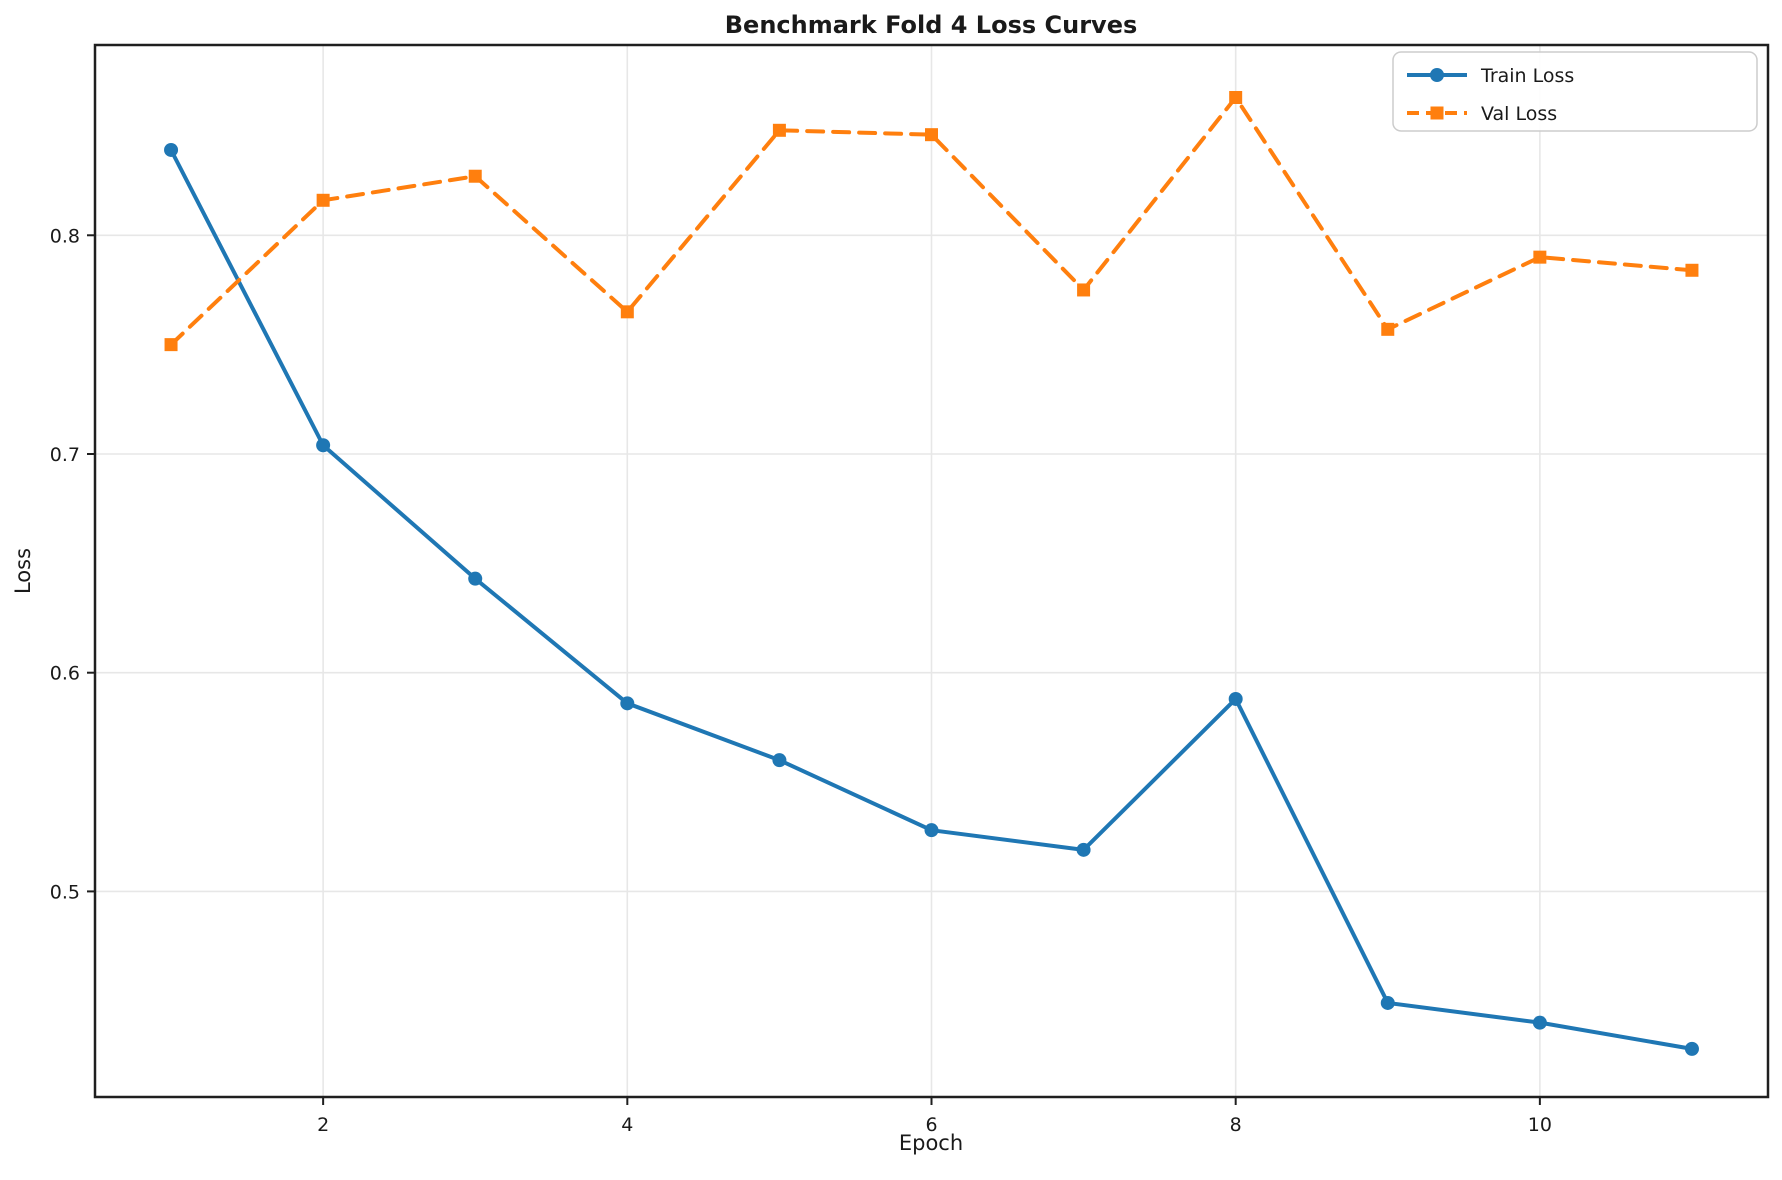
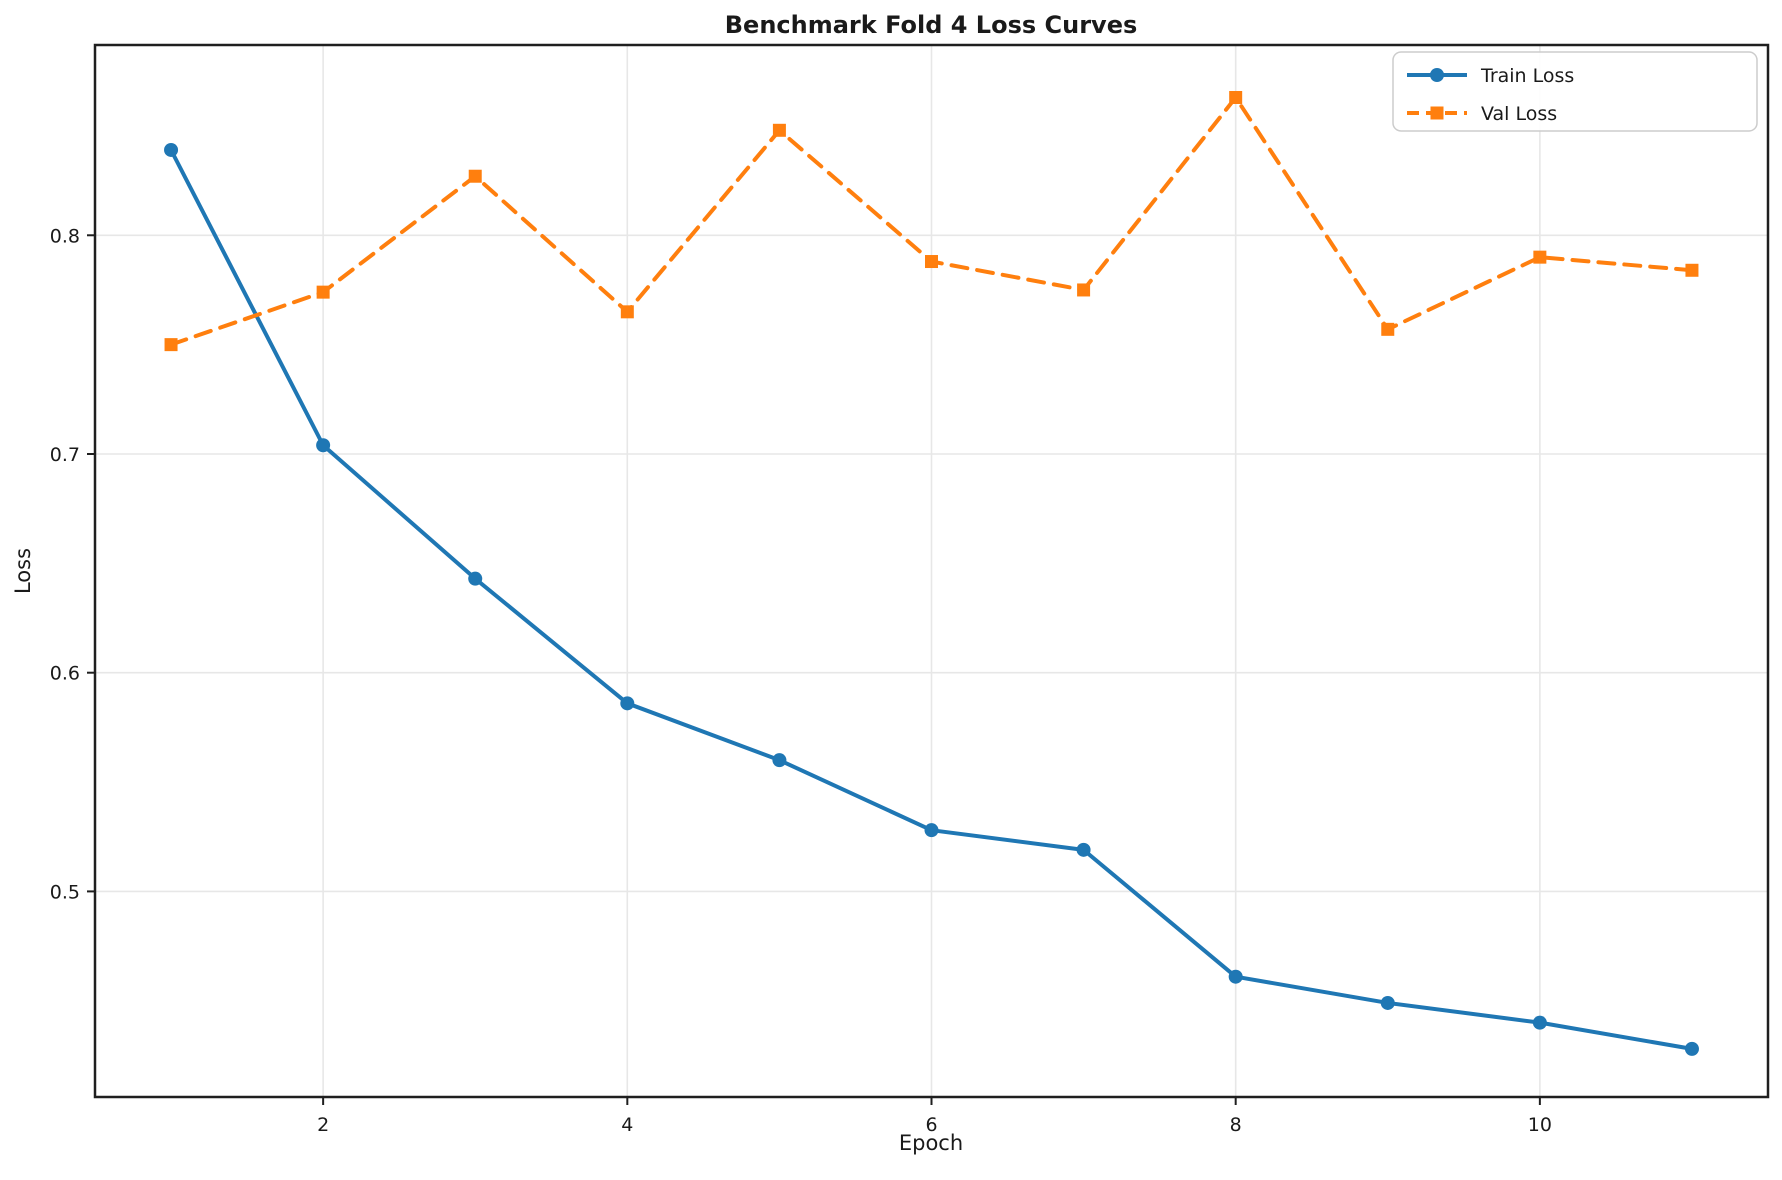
Val Loss/2: 0.816 -> 0.774
Val Loss/6: 0.846 -> 0.788
Train Loss/8: 0.588 -> 0.461
